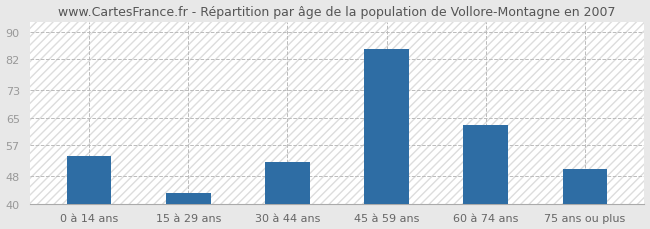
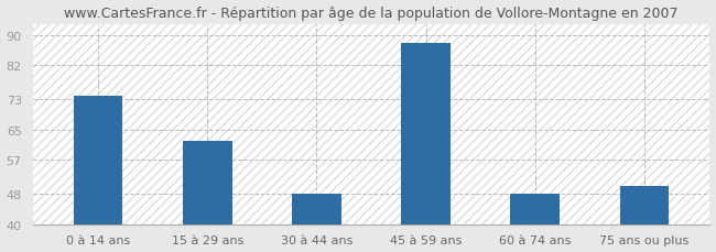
0 à 14 ans: 54 -> 74
15 à 29 ans: 43 -> 62
30 à 44 ans: 52 -> 48
45 à 59 ans: 85 -> 88
60 à 74 ans: 63 -> 48
